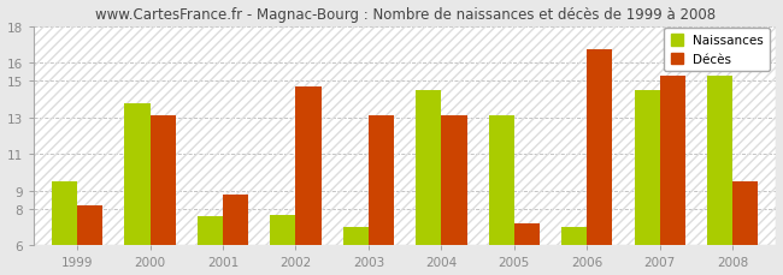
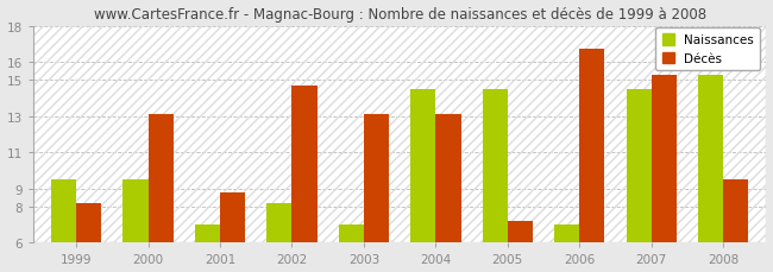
Naissances/2000: 13.8 -> 9.5
Naissances/2001: 7.6 -> 7.0
Naissances/2002: 7.7 -> 8.2
Naissances/2005: 13.1 -> 14.5
